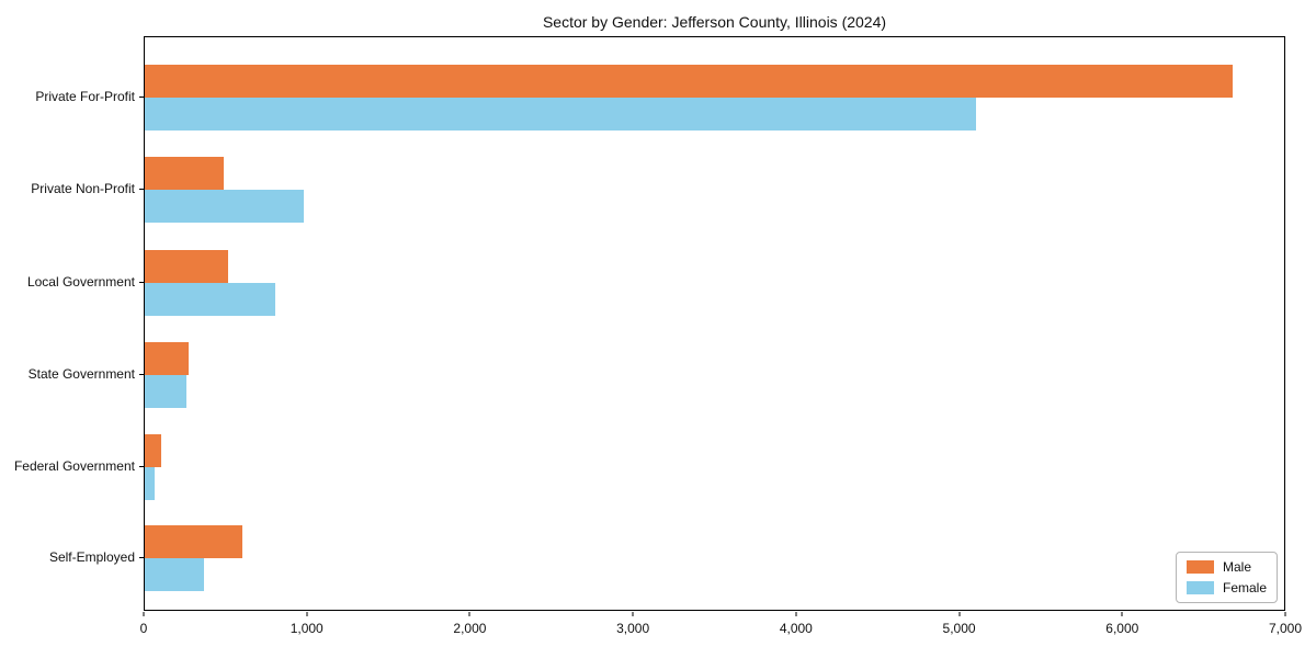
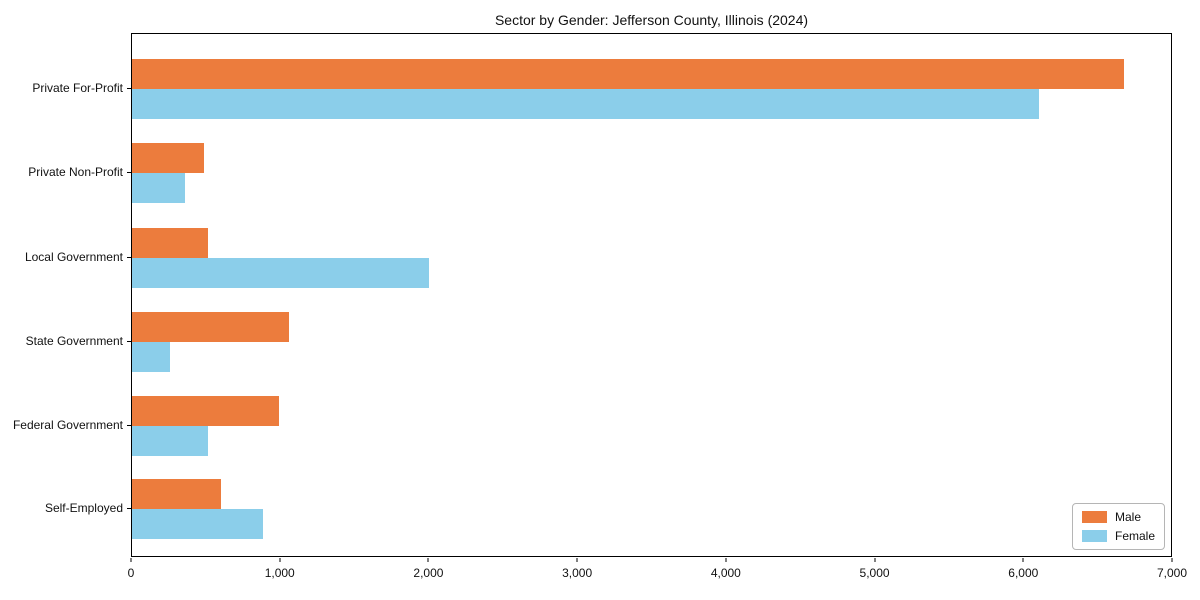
Female/Private For-Profit: 5100 -> 6110
Female/Private Non-Profit: 980 -> 360
Female/Local Government: 800 -> 2000
Male/State Government: 270 -> 1060
Male/Federal Government: 100 -> 990
Female/Federal Government: 60 -> 510
Female/Self-Employed: 360 -> 880
